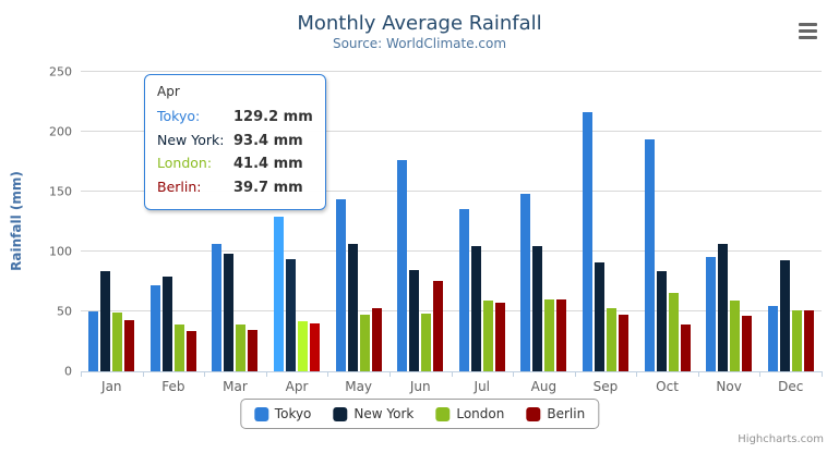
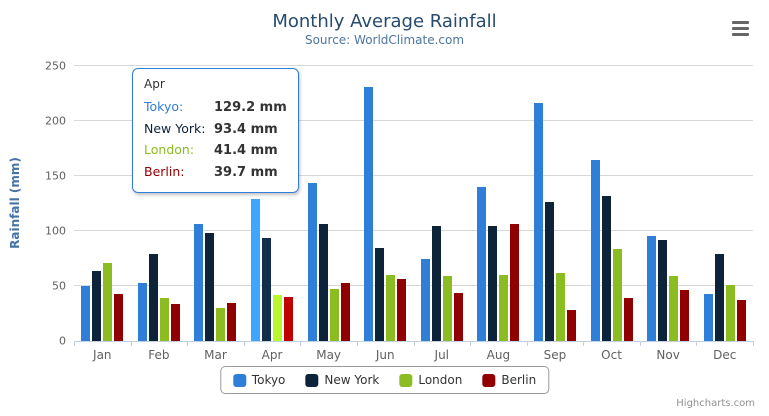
New York/Jan: 84 -> 64
London/Jan: 49 -> 71
Tokyo/Feb: 72 -> 53
London/Mar: 39 -> 30
Tokyo/Jun: 176 -> 231
London/Jun: 48 -> 60
Berlin/Jun: 76 -> 56
Tokyo/Jul: 136 -> 75
Berlin/Jul: 57 -> 44
Tokyo/Aug: 148 -> 140
Berlin/Aug: 60 -> 106
New York/Sep: 91 -> 126
London/Sep: 52 -> 62
Berlin/Sep: 48 -> 28
Tokyo/Oct: 194 -> 165
New York/Oct: 84 -> 132
London/Oct: 65 -> 84
New York/Nov: 107 -> 92
Tokyo/Dec: 54 -> 43
New York/Dec: 92 -> 79
Berlin/Dec: 51 -> 37
